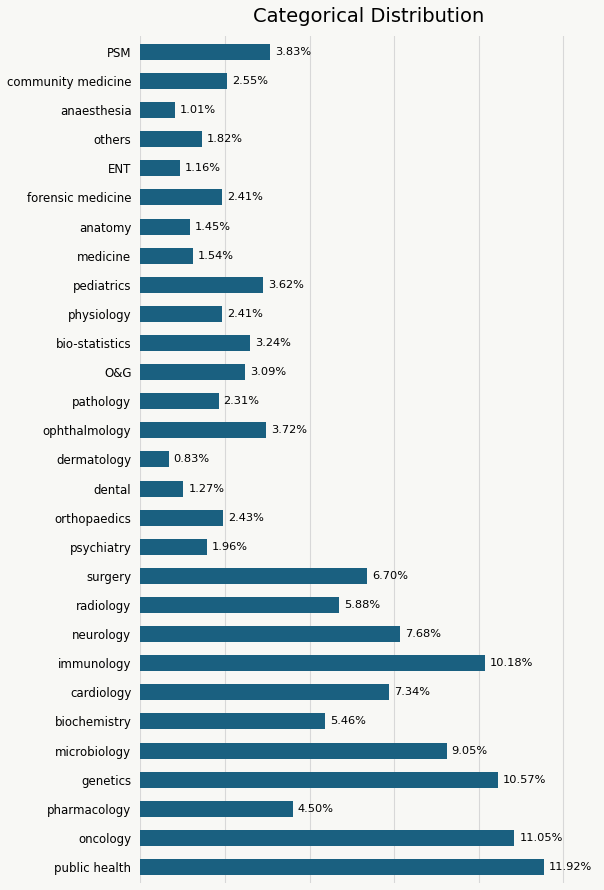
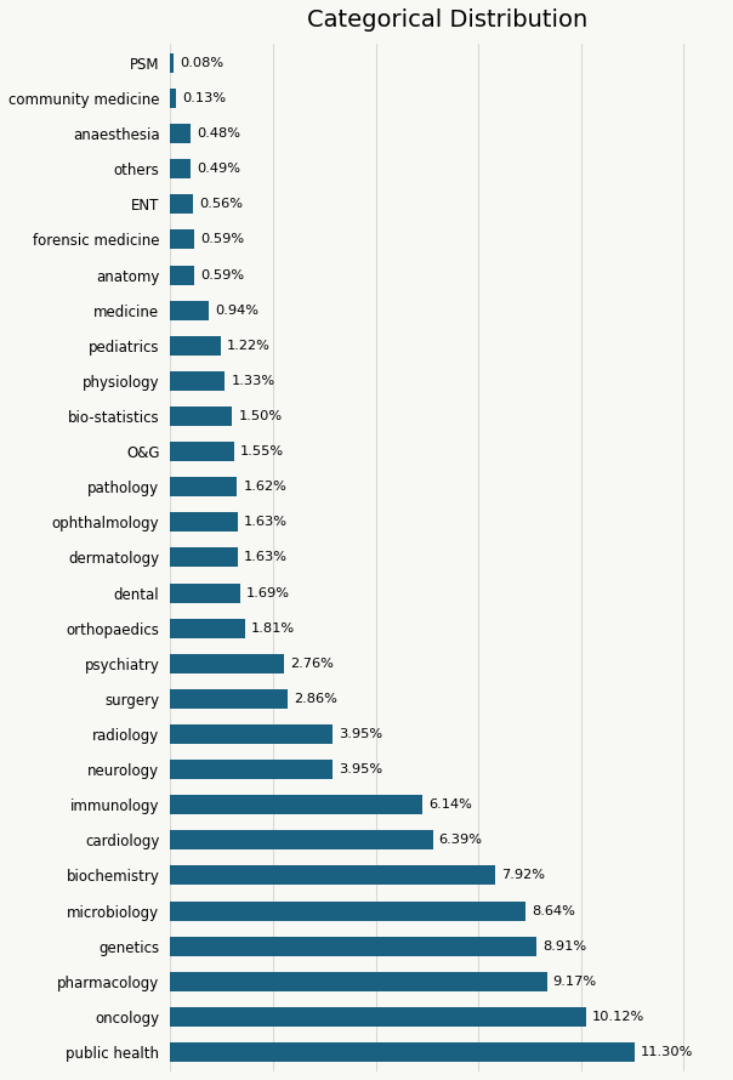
PSM: 3.83% -> 0.08%
community medicine: 2.55% -> 0.13%
anaesthesia: 1.01% -> 0.48%
others: 1.82% -> 0.49%
ENT: 1.16% -> 0.56%
forensic medicine: 2.41% -> 0.59%
anatomy: 1.45% -> 0.59%
medicine: 1.54% -> 0.94%
pediatrics: 3.62% -> 1.22%
physiology: 2.41% -> 1.33%
bio-statistics: 3.24% -> 1.50%
O&G: 3.09% -> 1.55%
pathology: 2.31% -> 1.62%
ophthalmology: 3.72% -> 1.63%
dermatology: 0.83% -> 1.63%
dental: 1.27% -> 1.69%
orthopaedics: 2.43% -> 1.81%
psychiatry: 1.96% -> 2.76%
surgery: 6.70% -> 2.86%
radiology: 5.88% -> 3.95%
neurology: 7.68% -> 3.95%
immunology: 10.18% -> 6.14%
cardiology: 7.34% -> 6.39%
biochemistry: 5.46% -> 7.92%
microbiology: 9.05% -> 8.64%
genetics: 10.57% -> 8.91%
pharmacology: 4.50% -> 9.17%
oncology: 11.05% -> 10.12%
public health: 11.92% -> 11.30%
